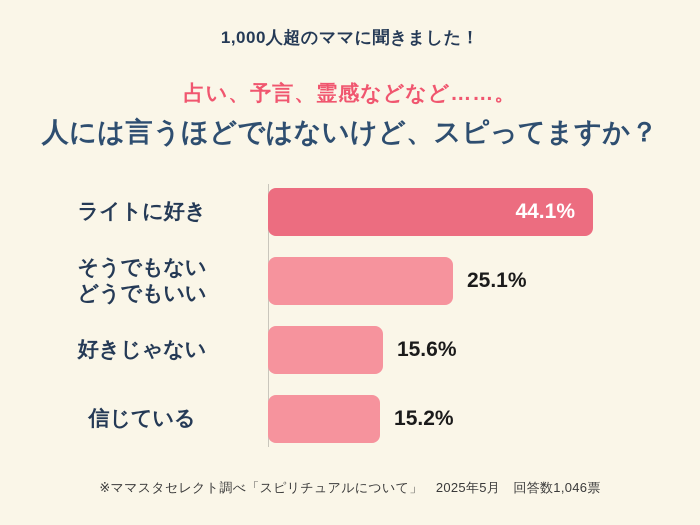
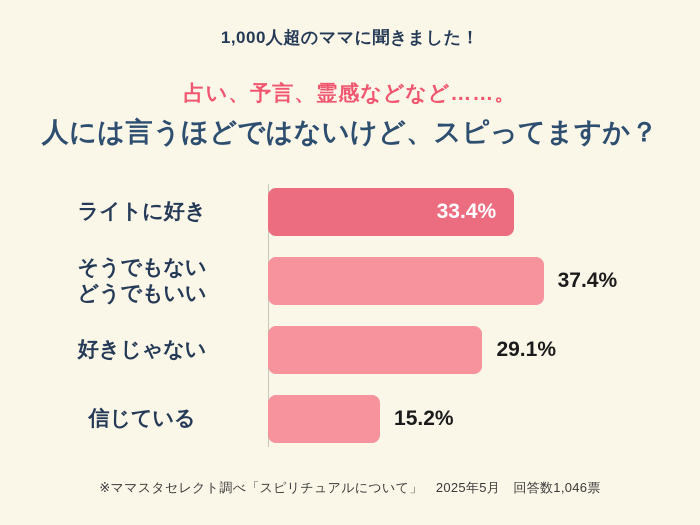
ライトに好き: 44.1% -> 33.4%
そうでもない どうでもいい: 25.1% -> 37.4%
好きじゃない: 15.6% -> 29.1%
